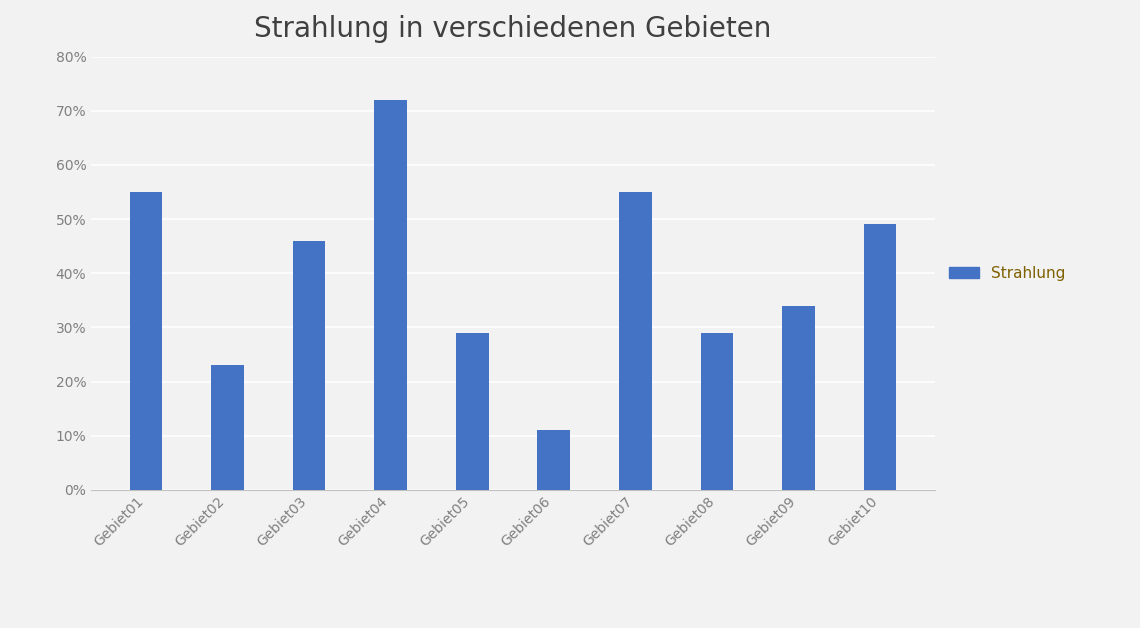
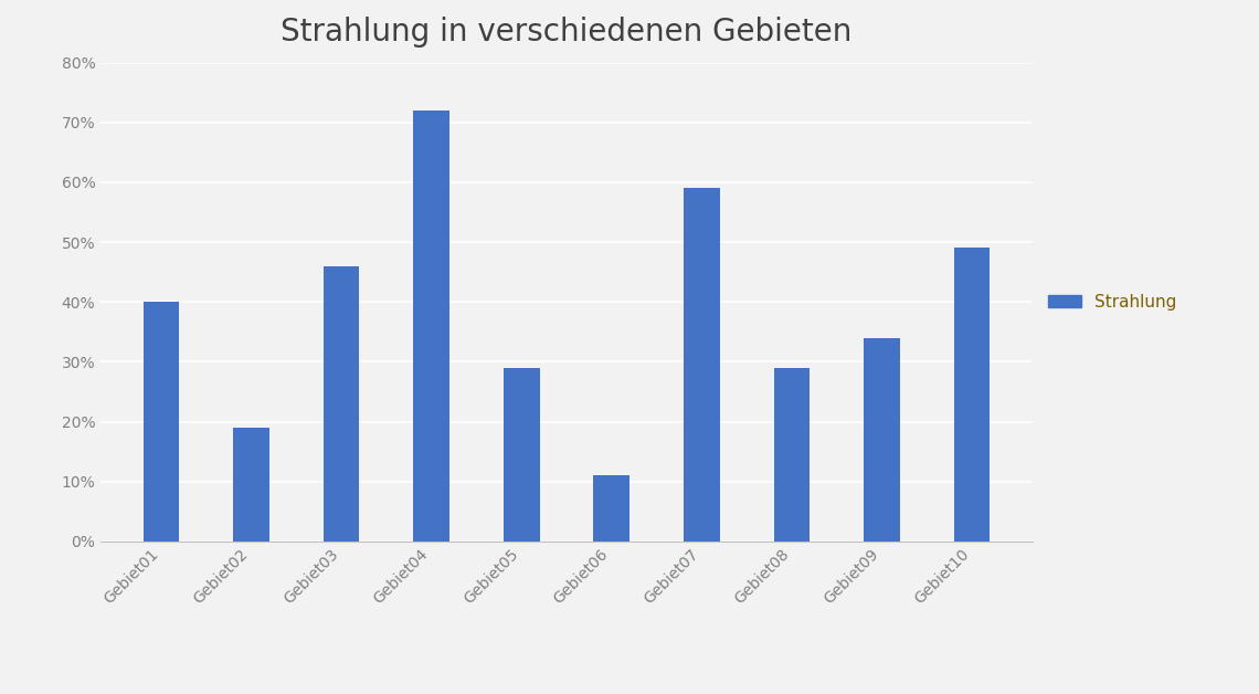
Gebiet01: 55% -> 40%
Gebiet02: 23% -> 19%
Gebiet07: 55% -> 59%
